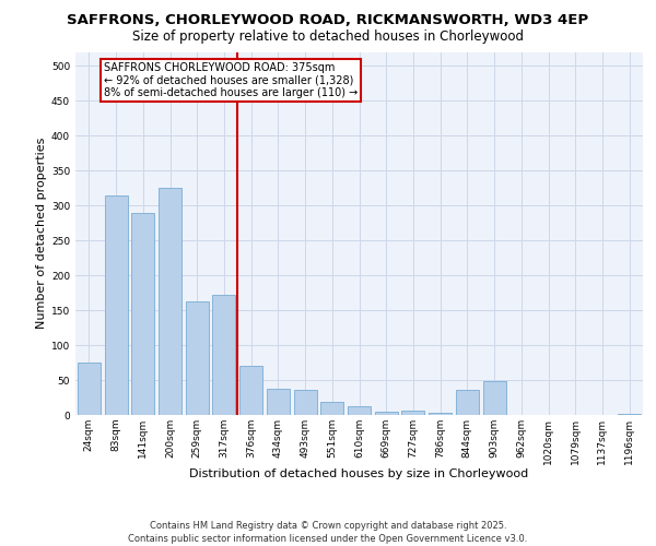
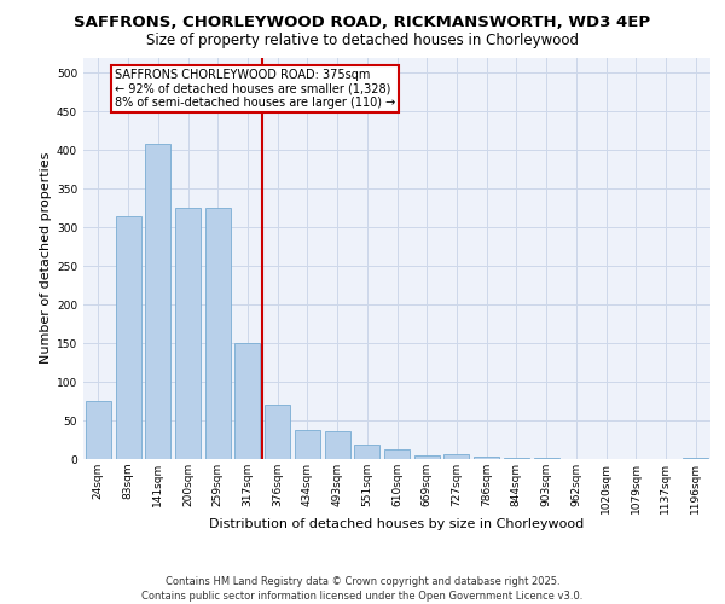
141sqm: 290 -> 408
259sqm: 162 -> 325
317sqm: 172 -> 150
844sqm: 36 -> 2
903sqm: 48 -> 1
